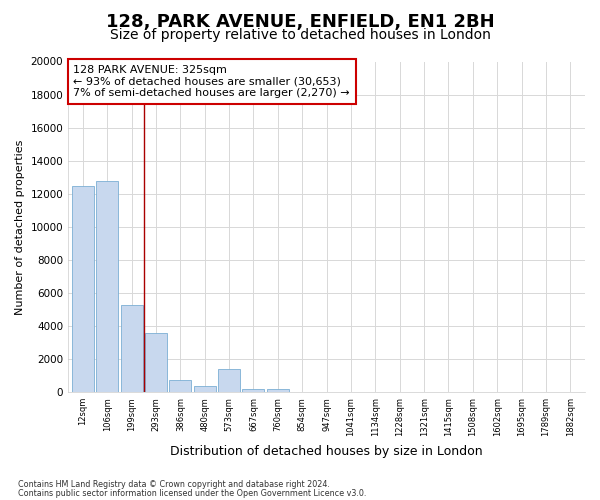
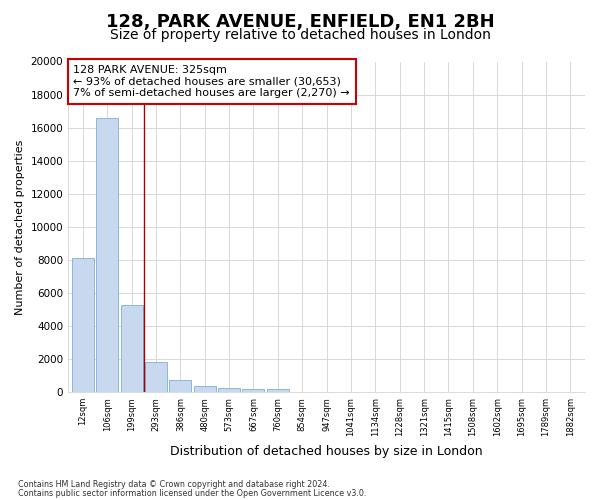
12sqm: 12500 -> 8100
106sqm: 12800 -> 16600
293sqm: 3600 -> 1800
573sqm: 1400 -> 300
